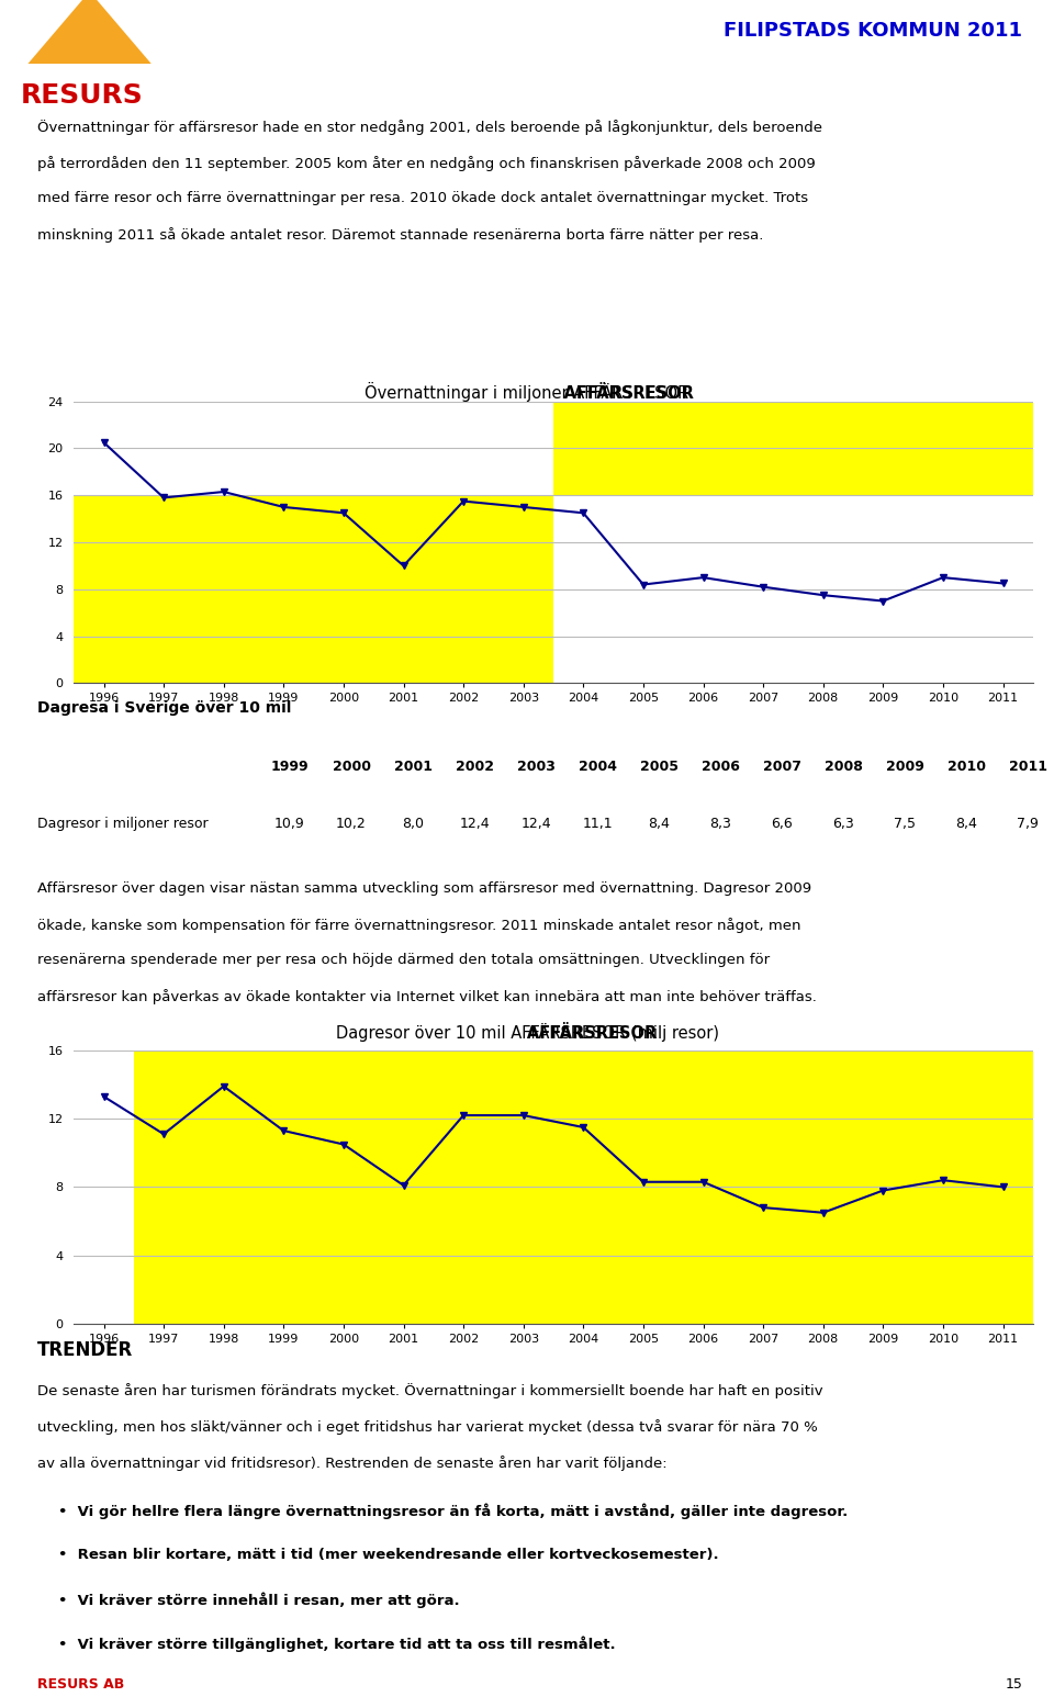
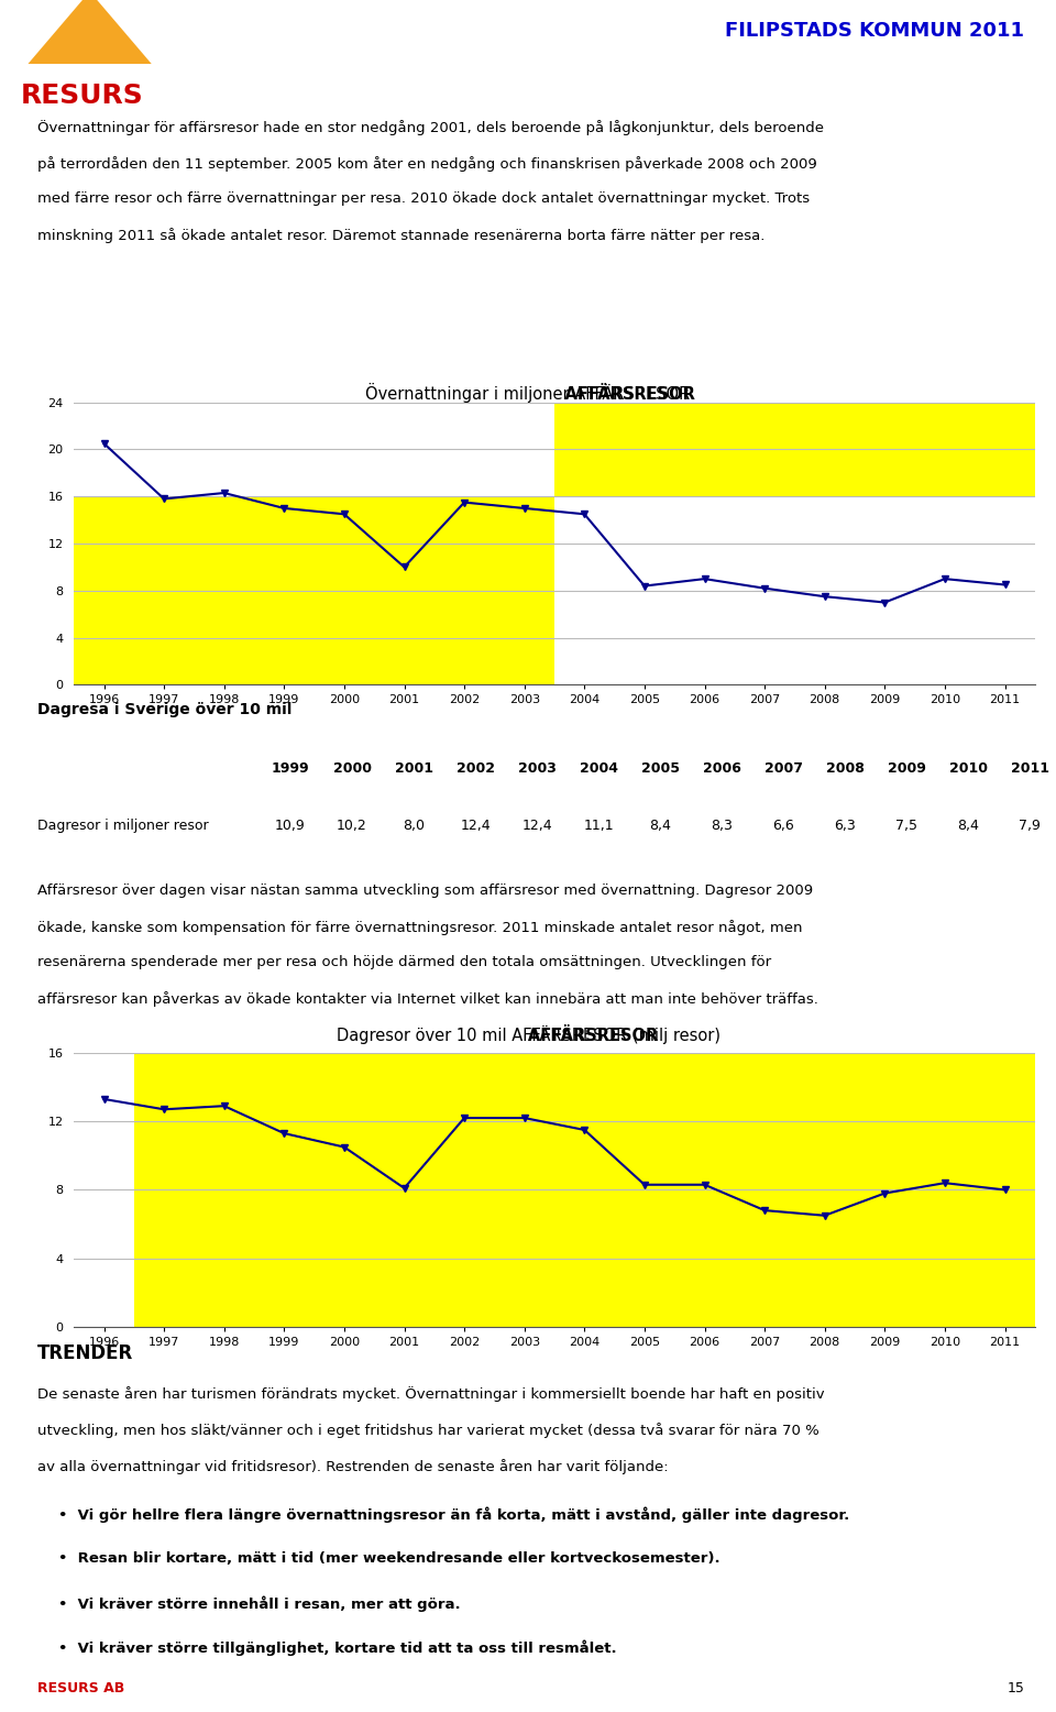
1997: 11.1 -> 12.7
1998: 13.9 -> 12.9
